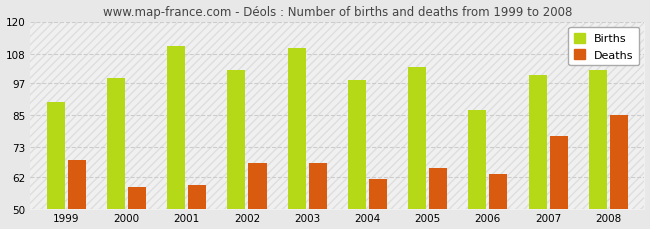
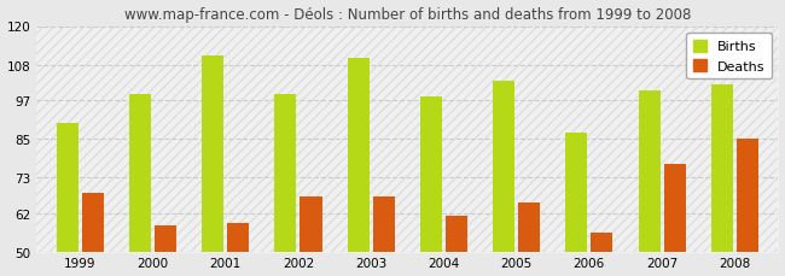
Births/2002: 102 -> 99
Deaths/2006: 63 -> 56
